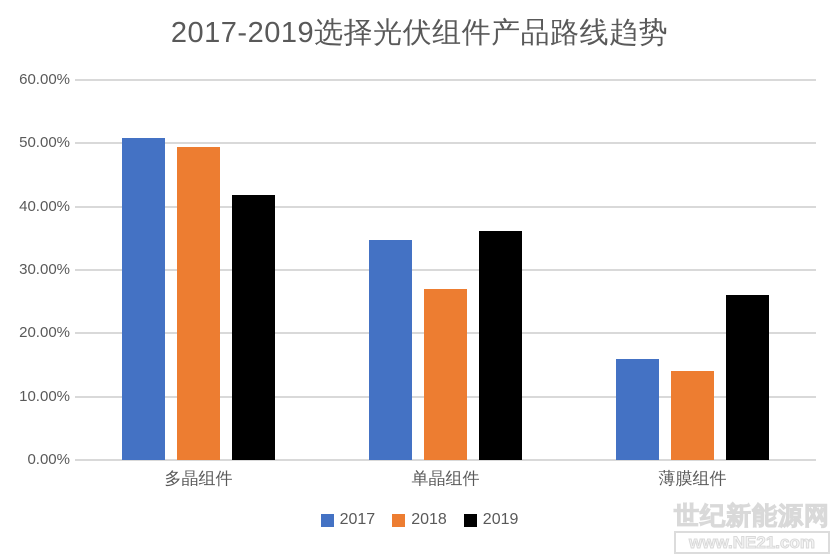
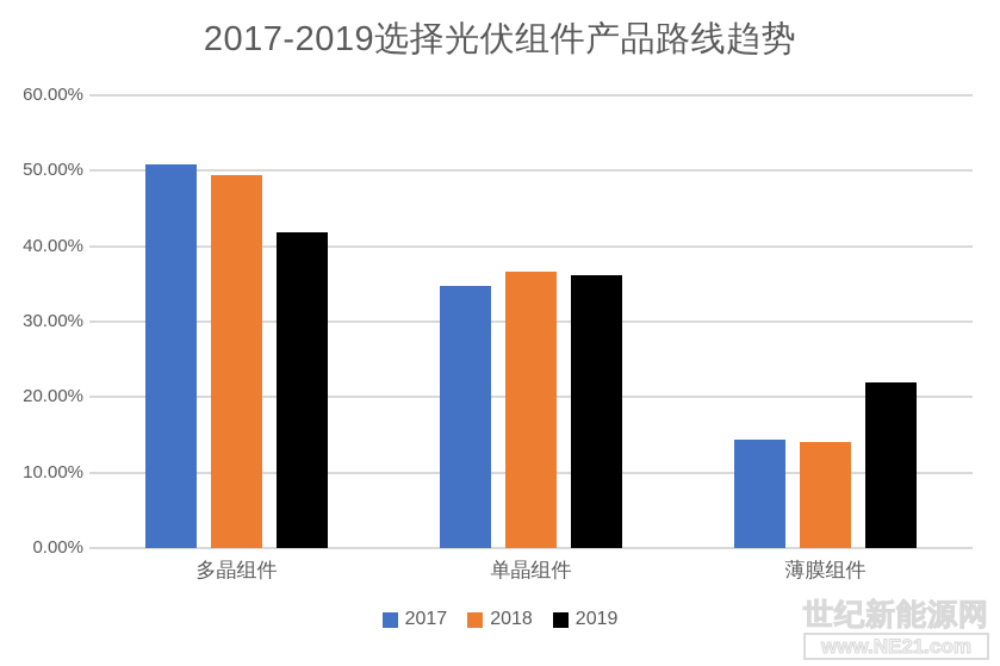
2018/单晶组件: 27% -> 37%
2017/薄膜组件: 16% -> 14%
2019/薄膜组件: 26% -> 22%
